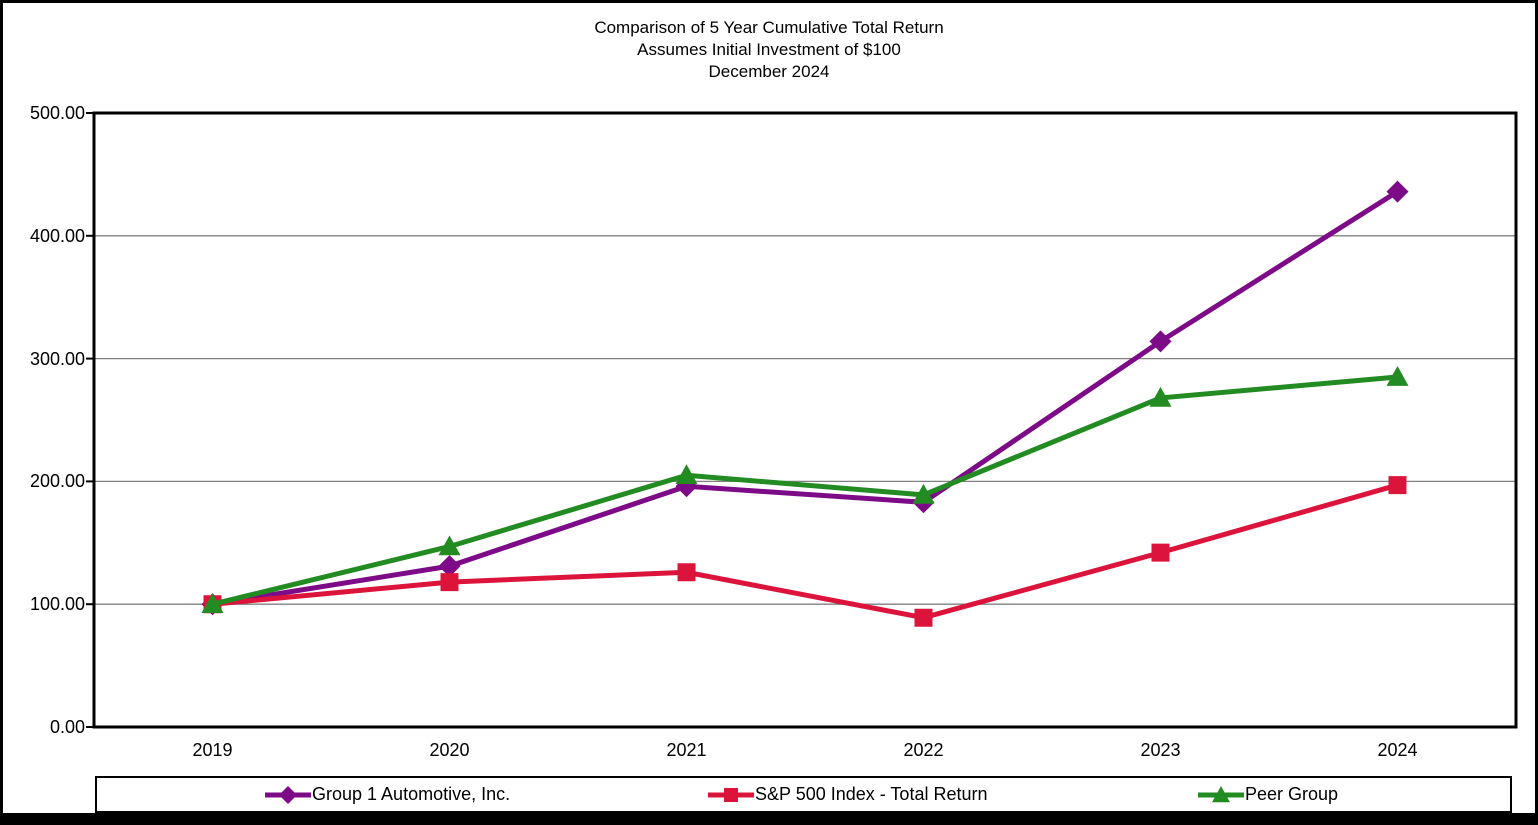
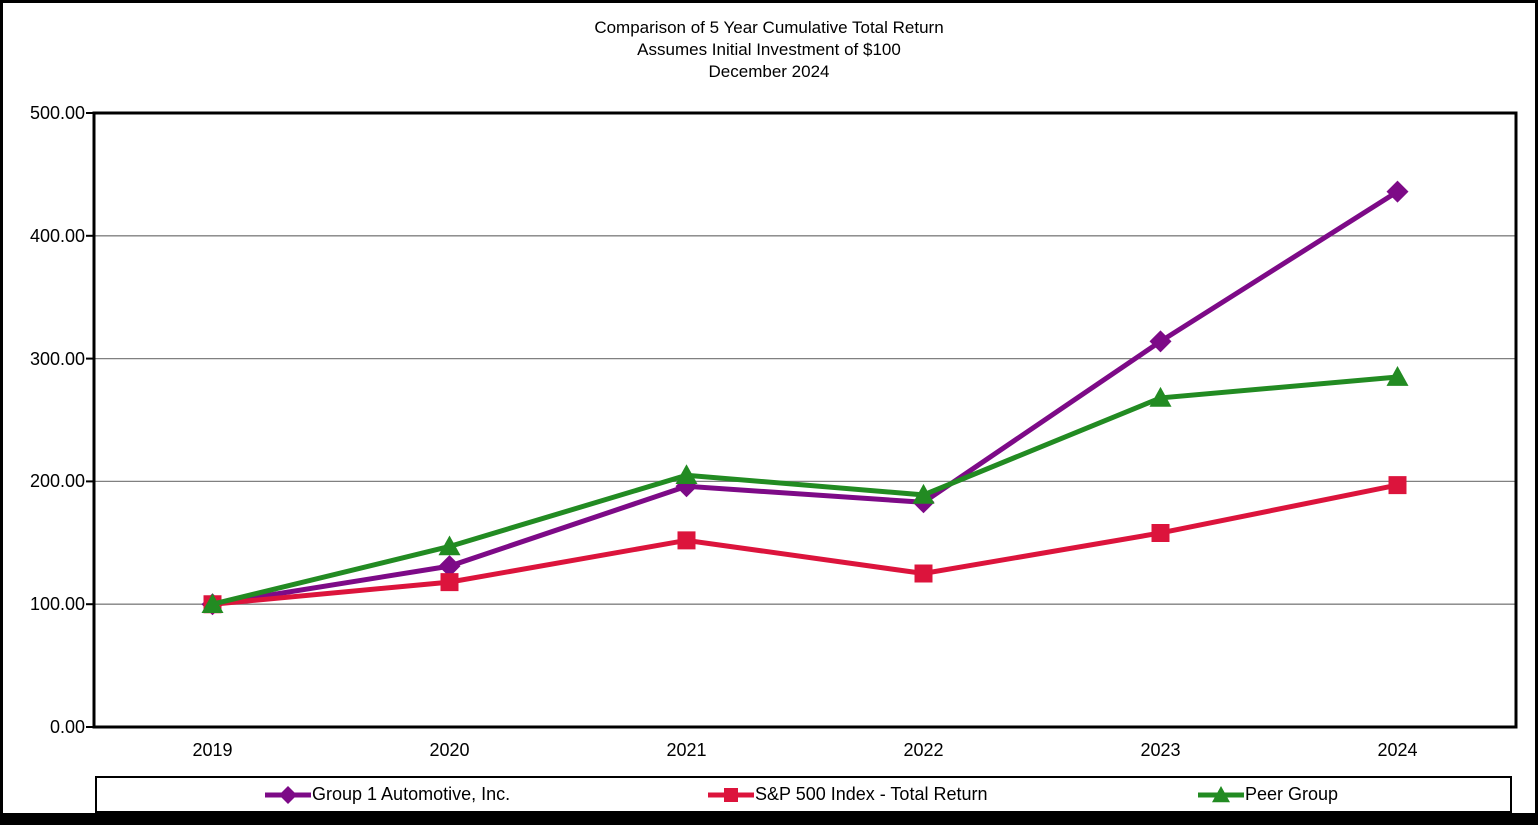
S&P 500 Index - Total Return/2021: 126 -> 152
S&P 500 Index - Total Return/2022: 89 -> 125
S&P 500 Index - Total Return/2023: 142 -> 158
